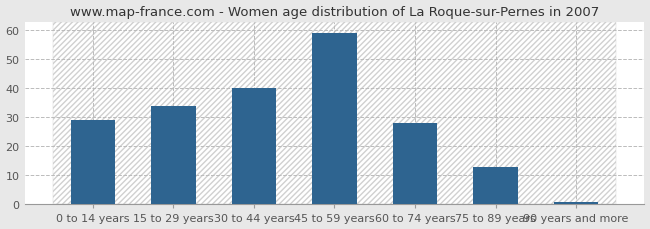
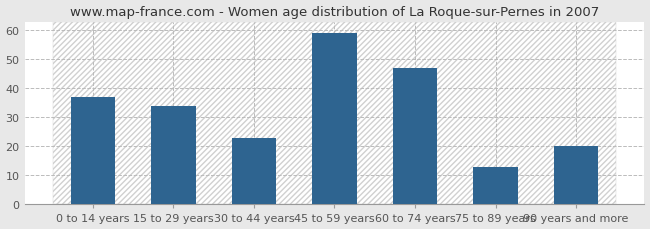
0 to 14 years: 29 -> 37
30 to 44 years: 40 -> 23
60 to 74 years: 28 -> 47
90 years and more: 1 -> 20
